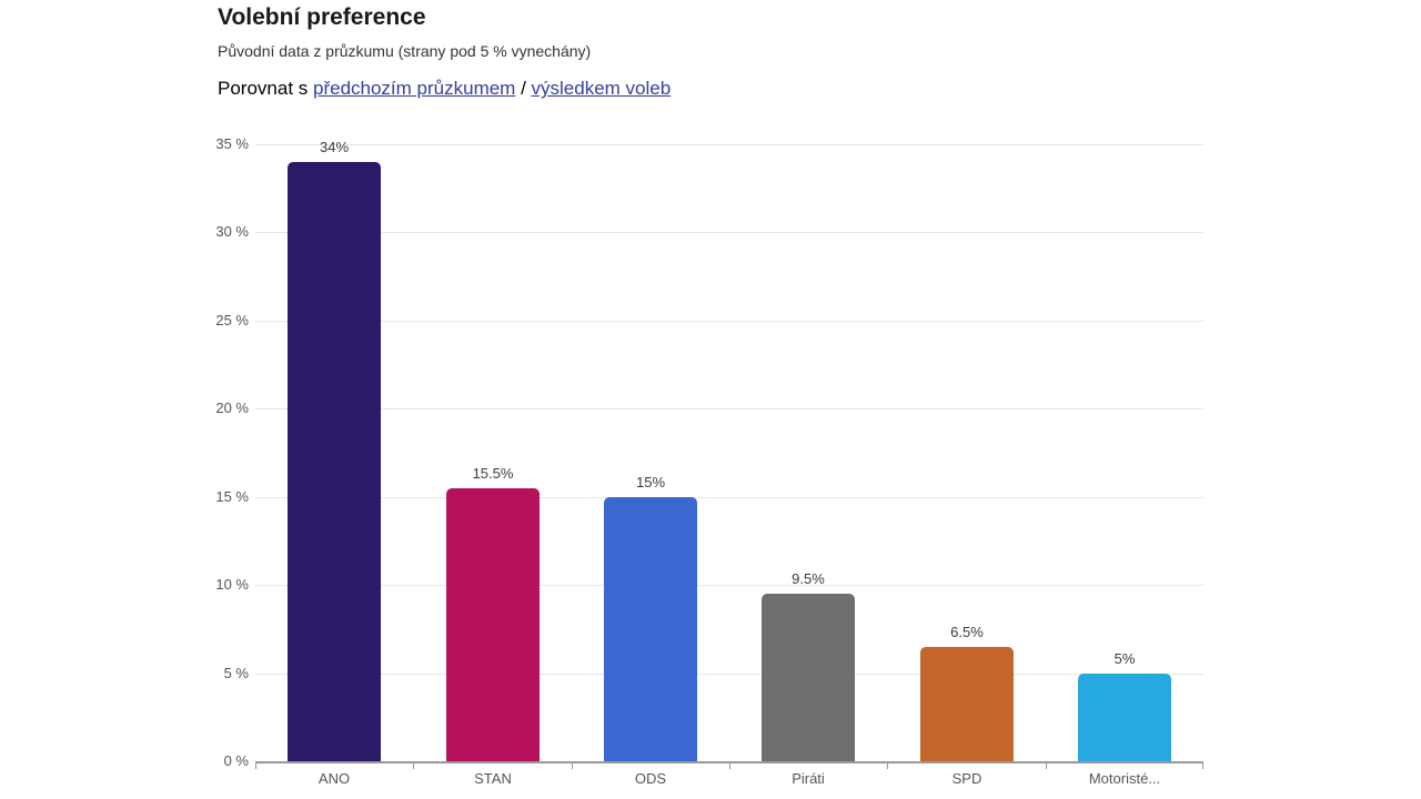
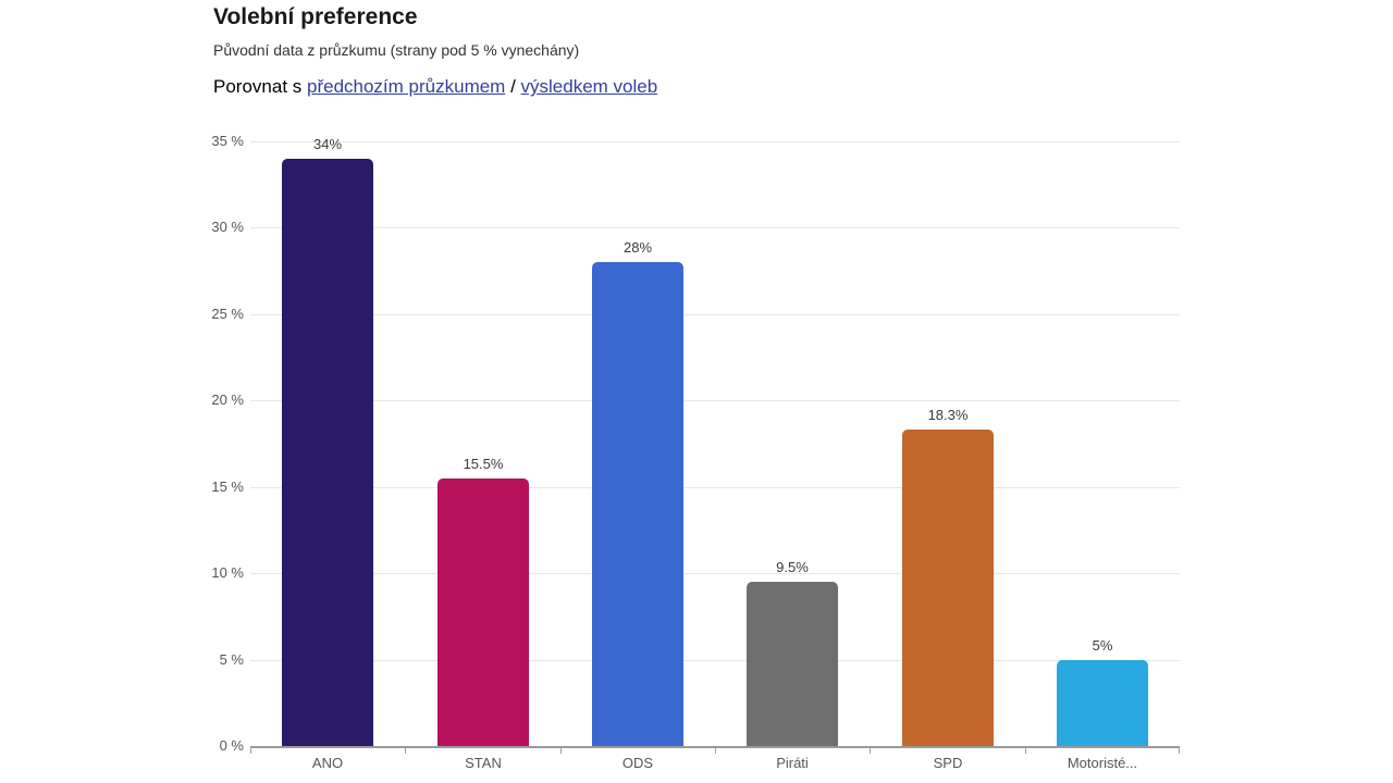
ODS: 15% -> 28%
SPD: 6.5% -> 18.3%
